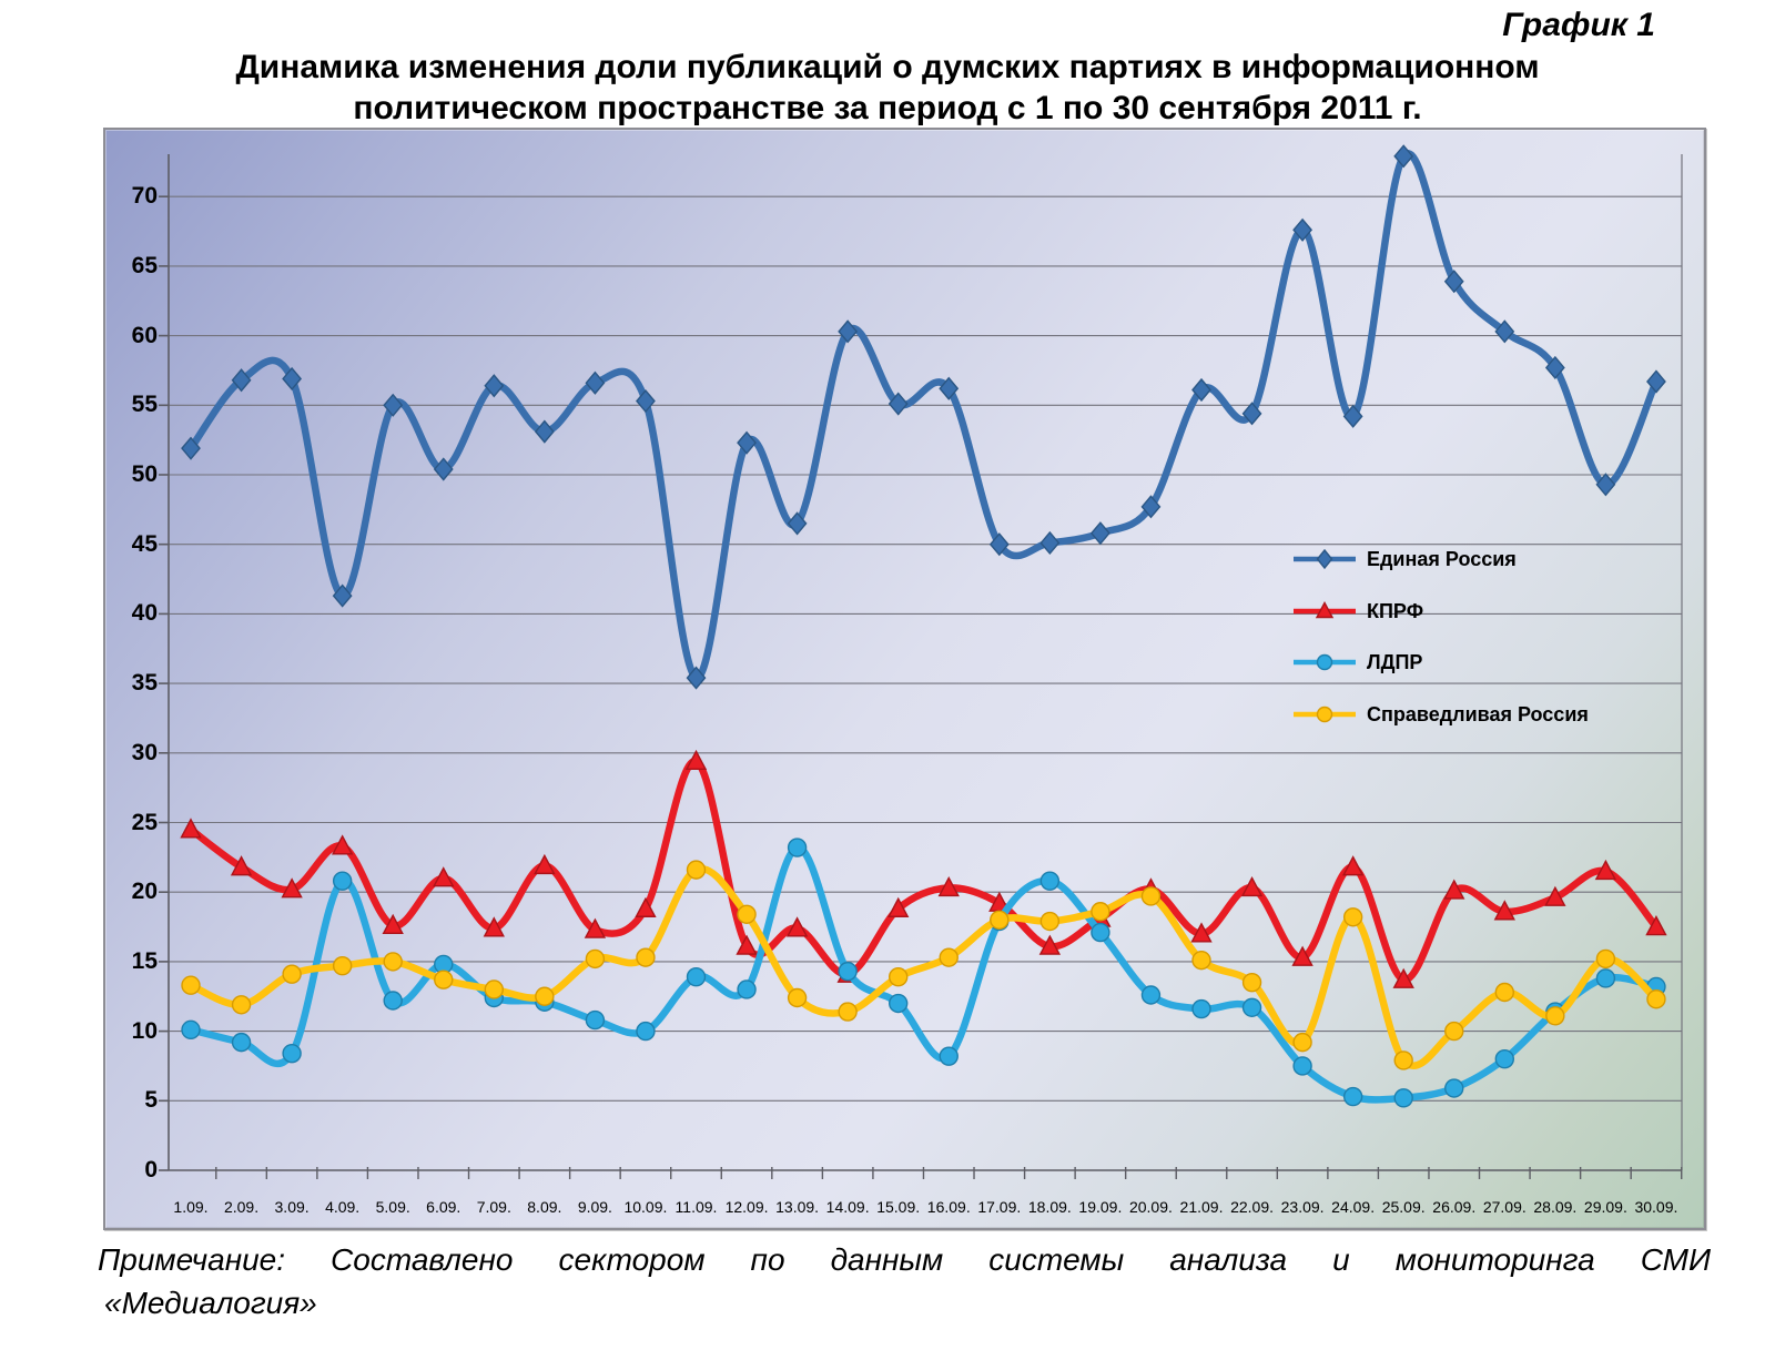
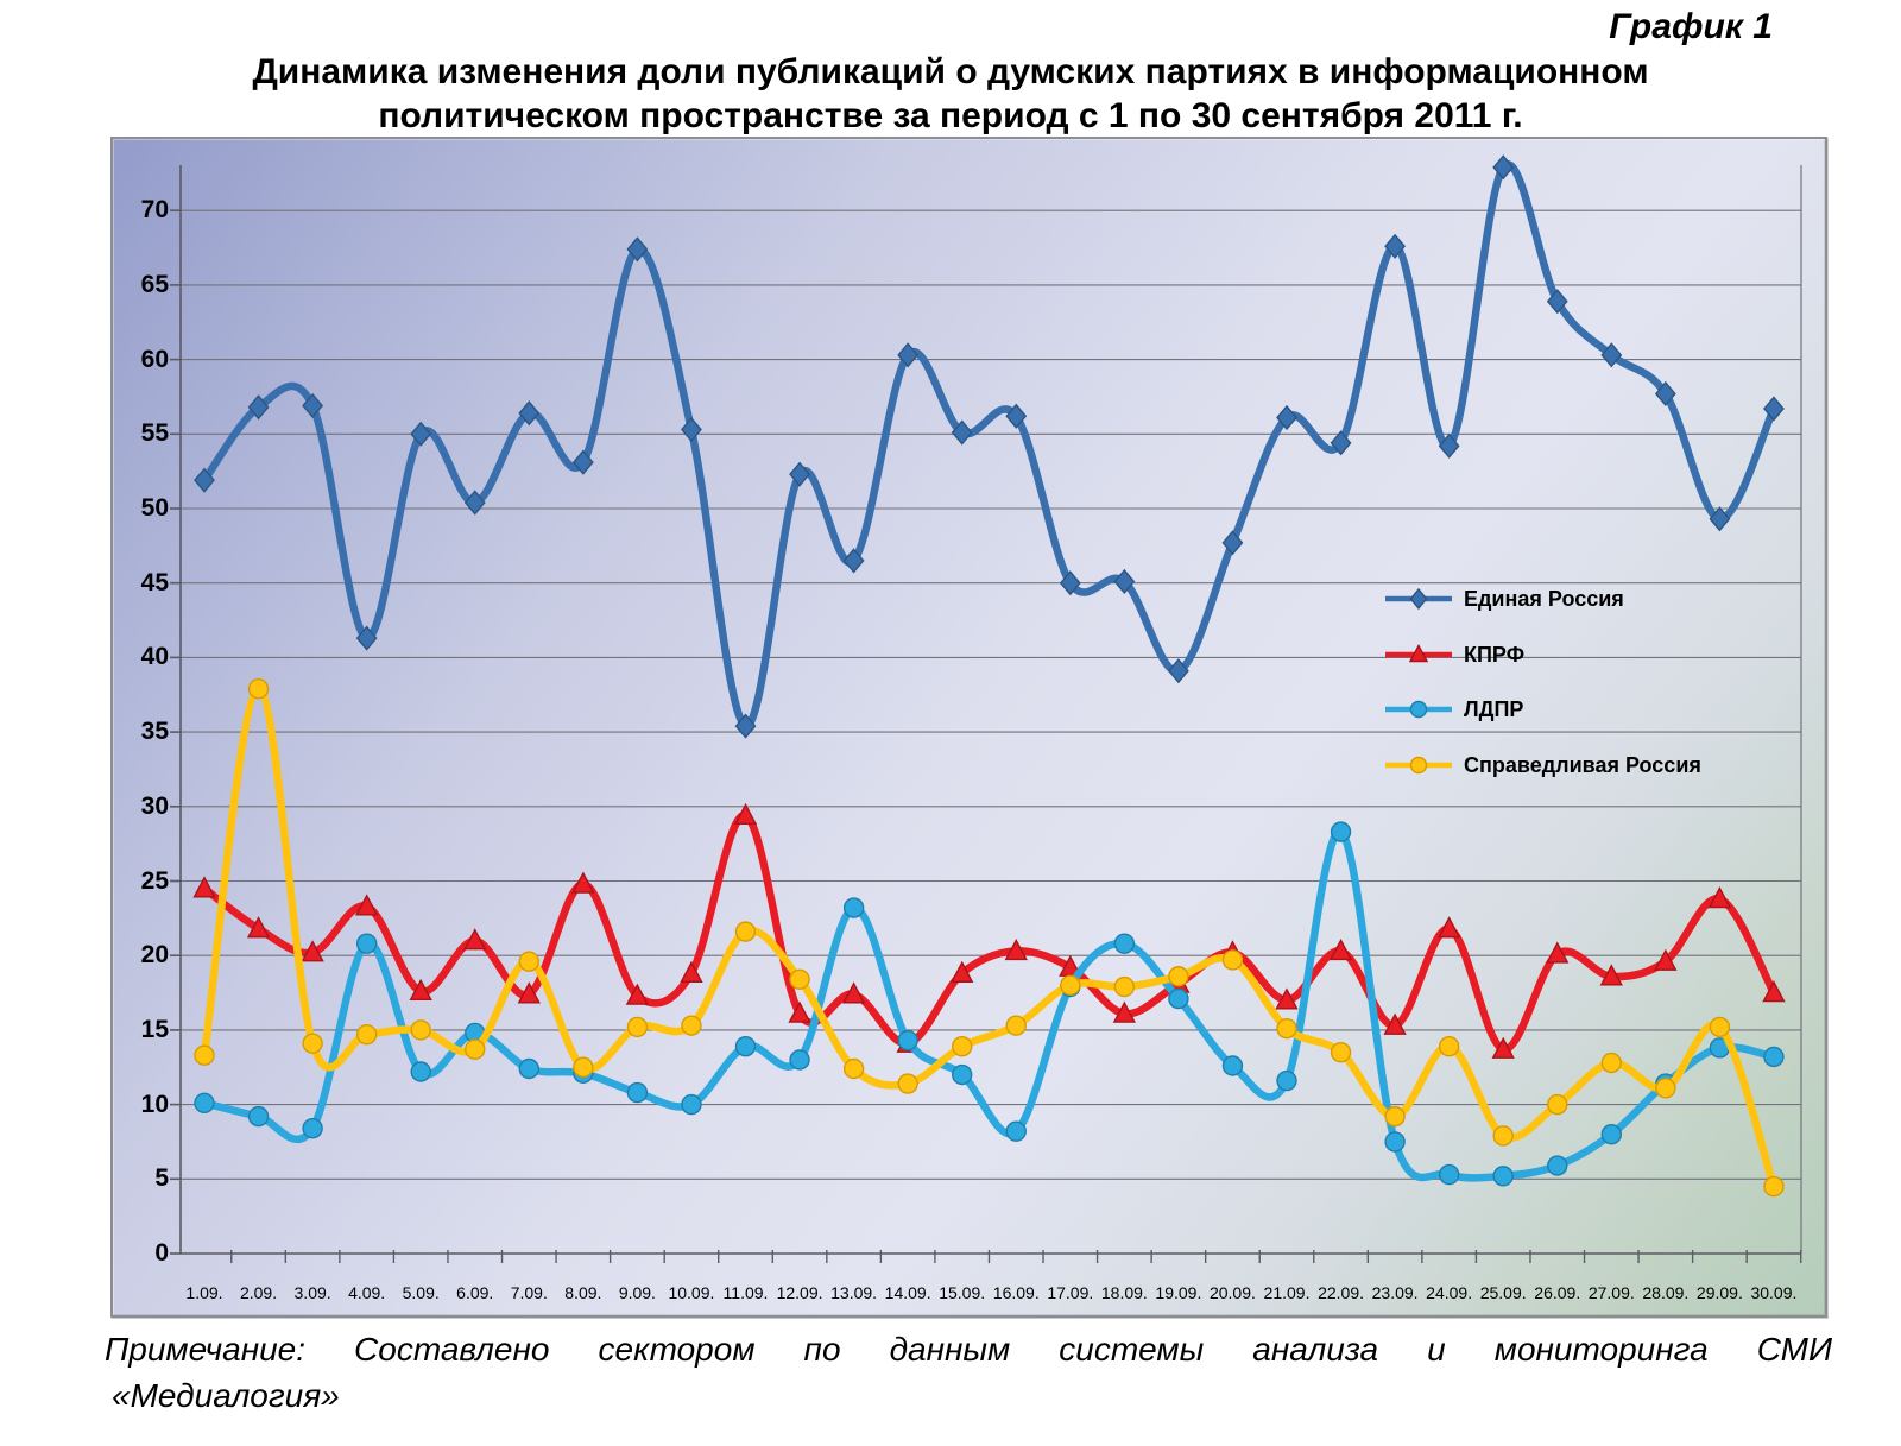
Справедливая Россия/2.09.: 11.9 -> 37.9
Справедливая Россия/7.09.: 13.0 -> 19.6
КПРФ/8.09.: 21.9 -> 24.8
Единая Россия/9.09.: 56.6 -> 67.4
Единая Россия/19.09.: 45.8 -> 39.1
ЛДПР/22.09.: 11.7 -> 28.3
Справедливая Россия/24.09.: 18.2 -> 13.9
КПРФ/29.09.: 21.5 -> 23.8
Справедливая Россия/30.09.: 12.3 -> 4.5
